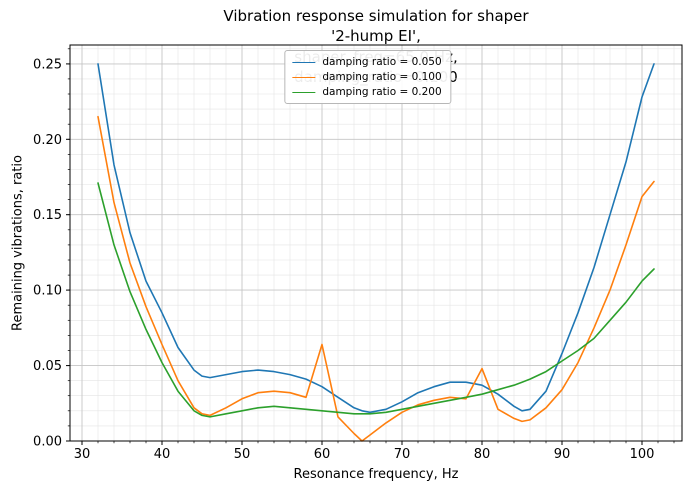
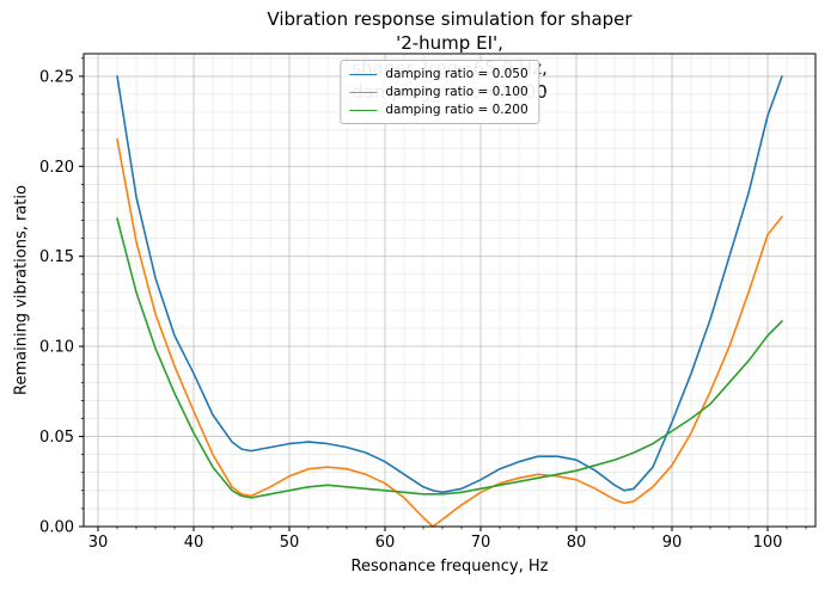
damping ratio = 0.100/60: 0.064 -> 0.024
damping ratio = 0.100/80: 0.048 -> 0.026
